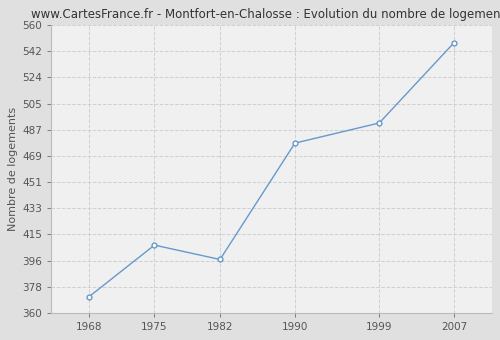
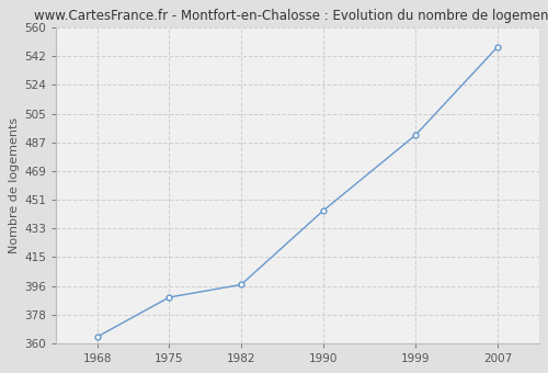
1968: 371 -> 364
1975: 407 -> 389
1990: 478 -> 444
